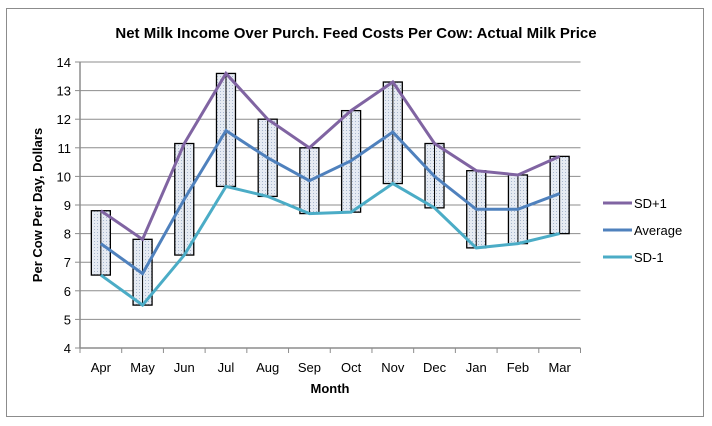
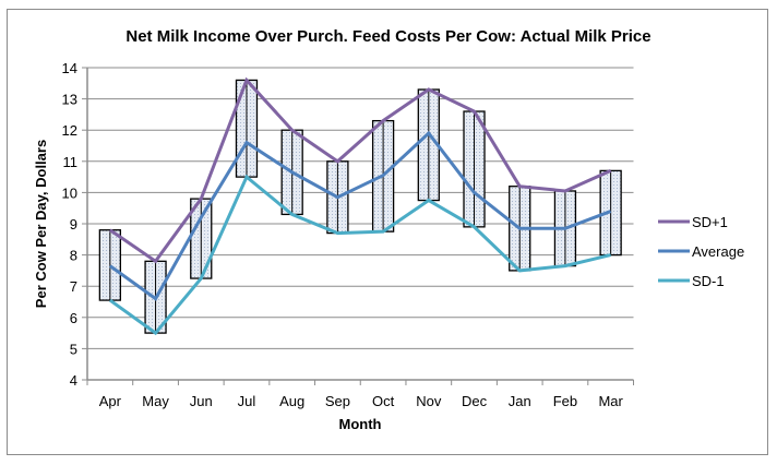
SD+1/Jun: 11.2 -> 9.8
SD-1/Jul: 9.7 -> 10.5
Average/Nov: 11.6 -> 11.9
SD+1/Dec: 11.2 -> 12.6
